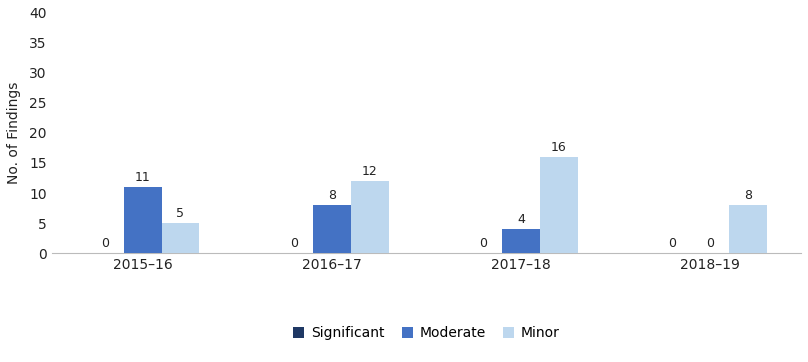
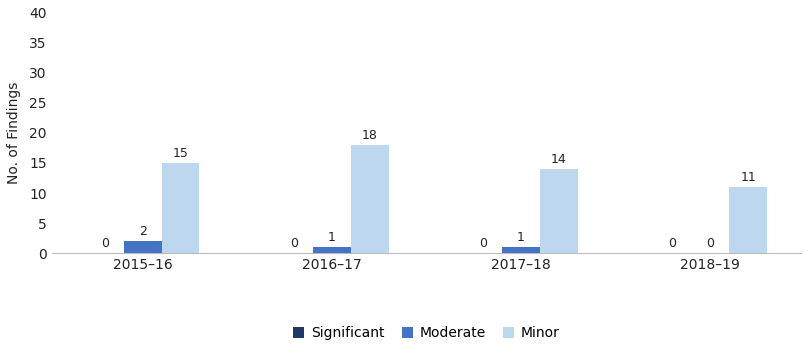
Moderate/2015–16: 11 -> 2
Minor/2015–16: 5 -> 15
Moderate/2016–17: 8 -> 1
Minor/2016–17: 12 -> 18
Moderate/2017–18: 4 -> 1
Minor/2017–18: 16 -> 14
Minor/2018–19: 8 -> 11
